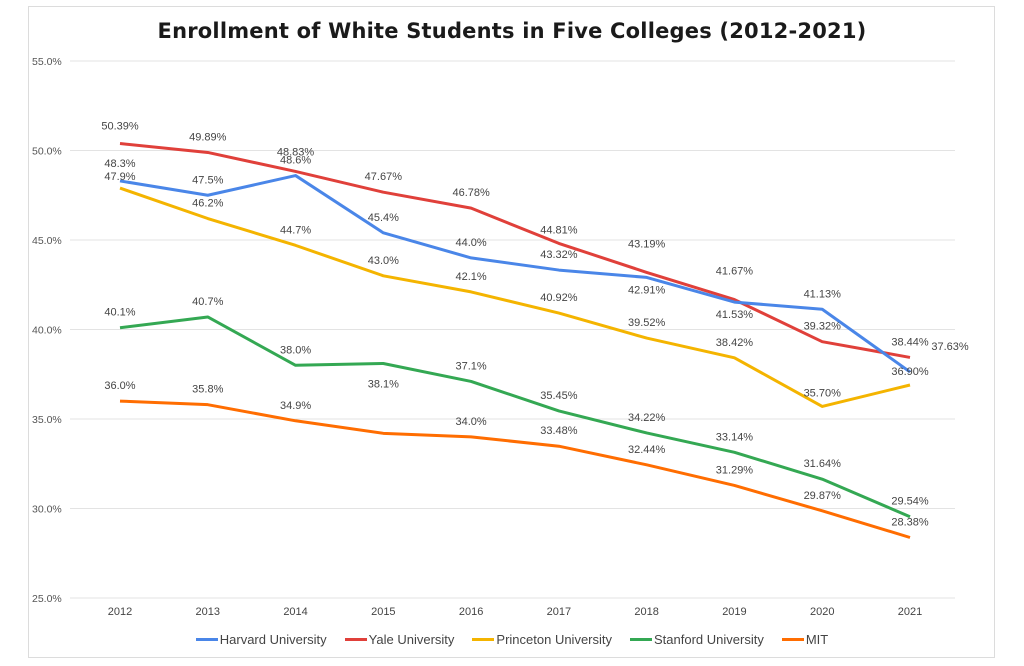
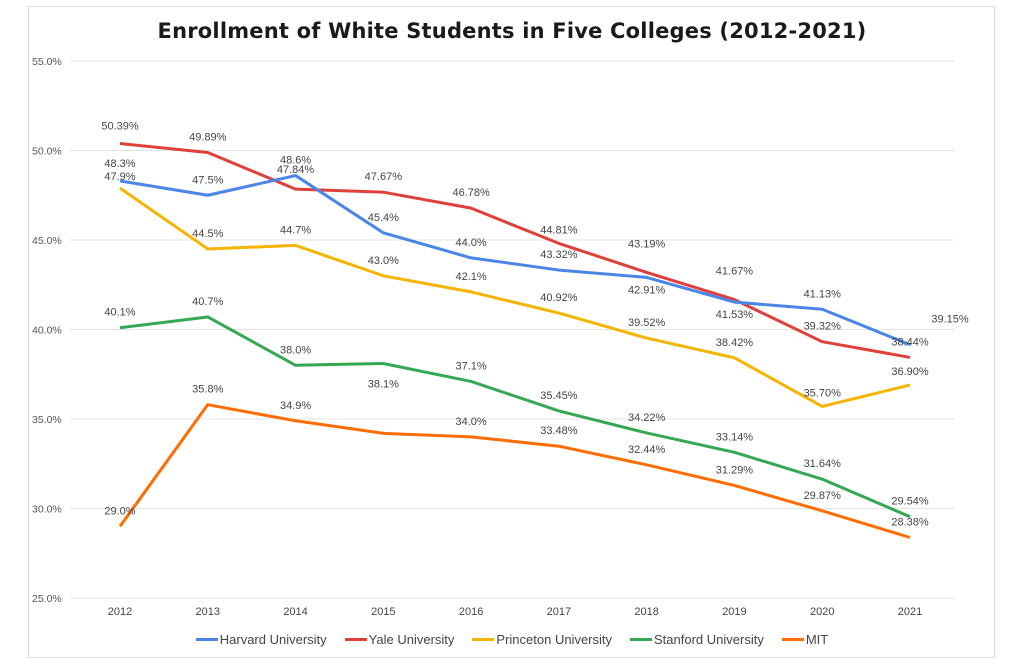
MIT/2012: 36.0% -> 29.0%
Princeton University/2013: 46.2% -> 44.5%
Yale University/2014: 48.83% -> 47.84%
Harvard University/2021: 37.63% -> 39.15%
